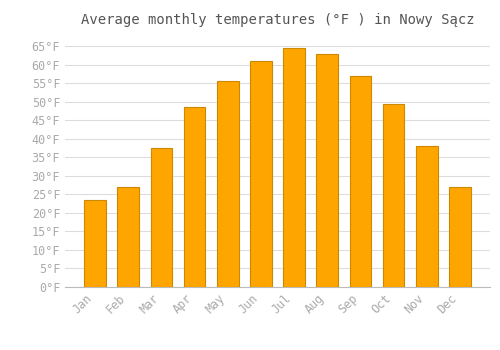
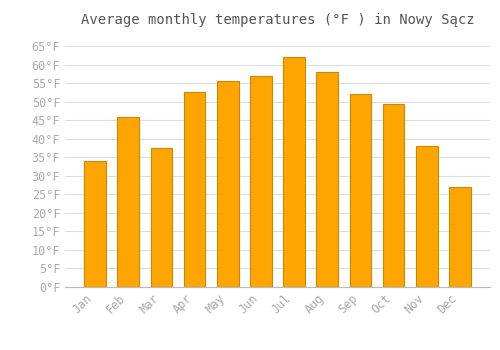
Jan: 23.5°F -> 34.0°F
Feb: 27.0°F -> 46.0°F
Apr: 48.5°F -> 52.5°F
Jun: 61.0°F -> 57.0°F
Jul: 64.5°F -> 62.0°F
Aug: 63.0°F -> 58.0°F
Sep: 57.0°F -> 52.0°F
